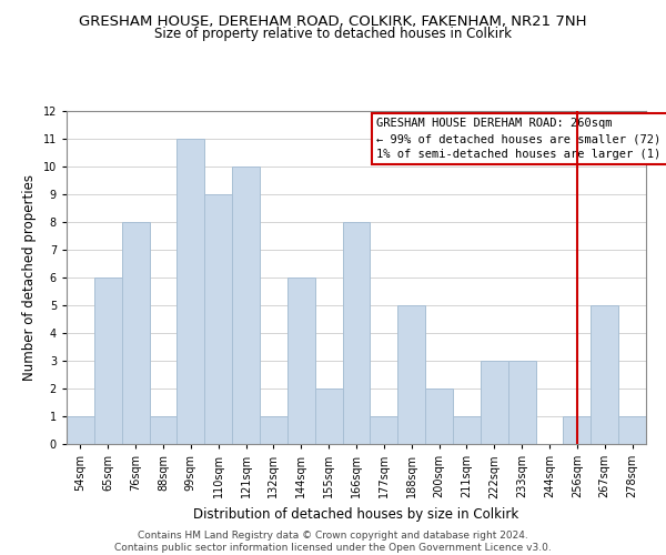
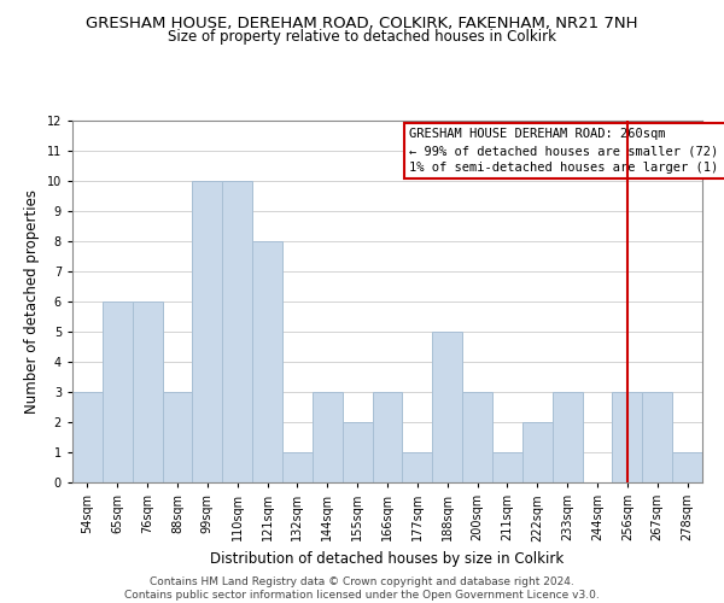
54sqm: 1 -> 3
76sqm: 8 -> 6
88sqm: 1 -> 3
99sqm: 11 -> 10
110sqm: 9 -> 10
121sqm: 10 -> 8
144sqm: 6 -> 3
166sqm: 8 -> 3
200sqm: 2 -> 3
222sqm: 3 -> 2
256sqm: 1 -> 3
267sqm: 5 -> 3
